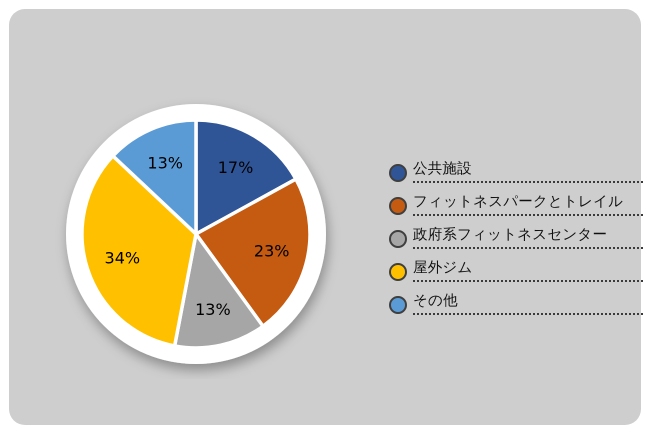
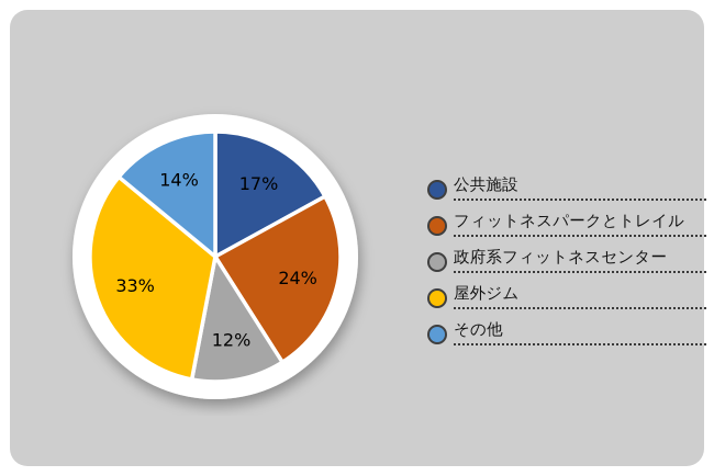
フィットネスパークとトレイル: 23% -> 24%
政府系フィットネスセンター: 13% -> 12%
屋外ジム: 34% -> 33%
その他: 13% -> 14%
